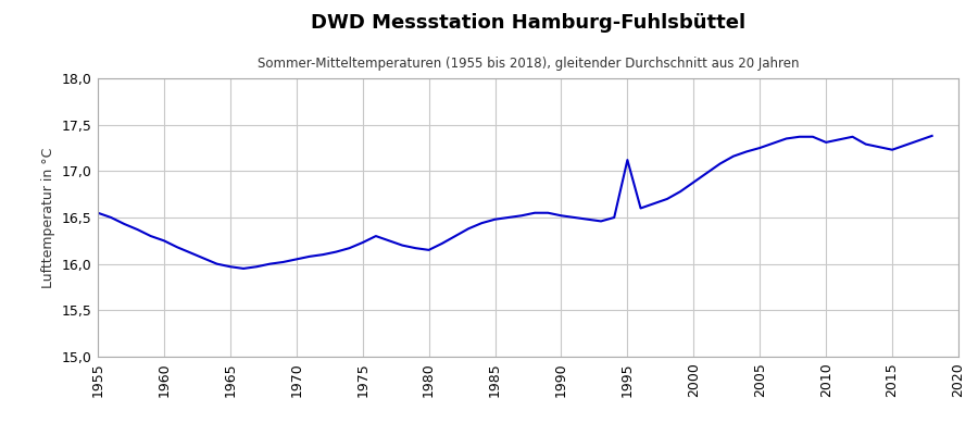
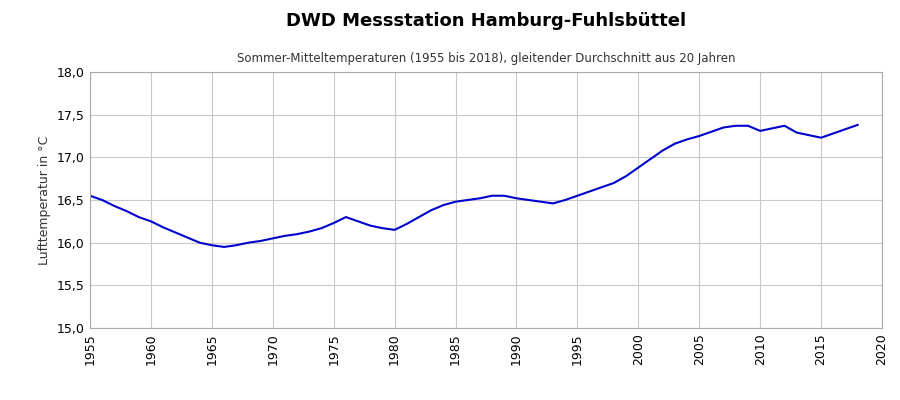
1995: 17,12 -> 16,55
